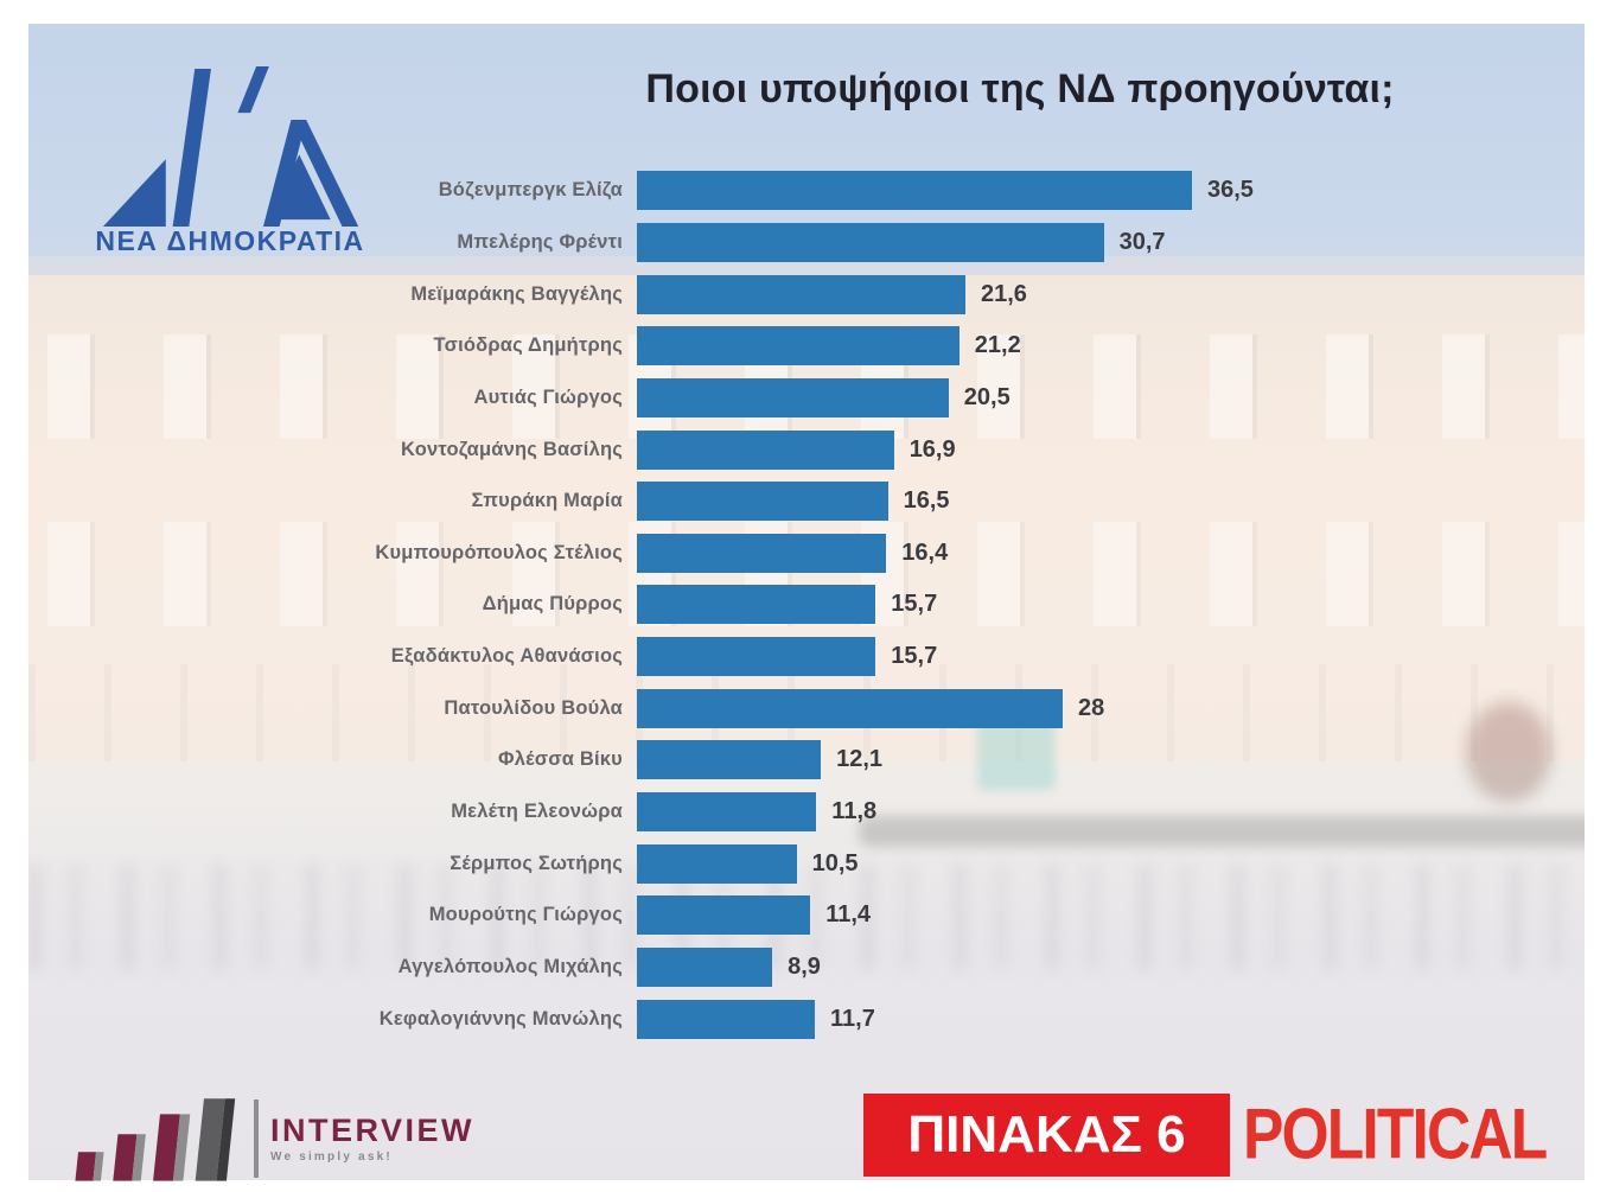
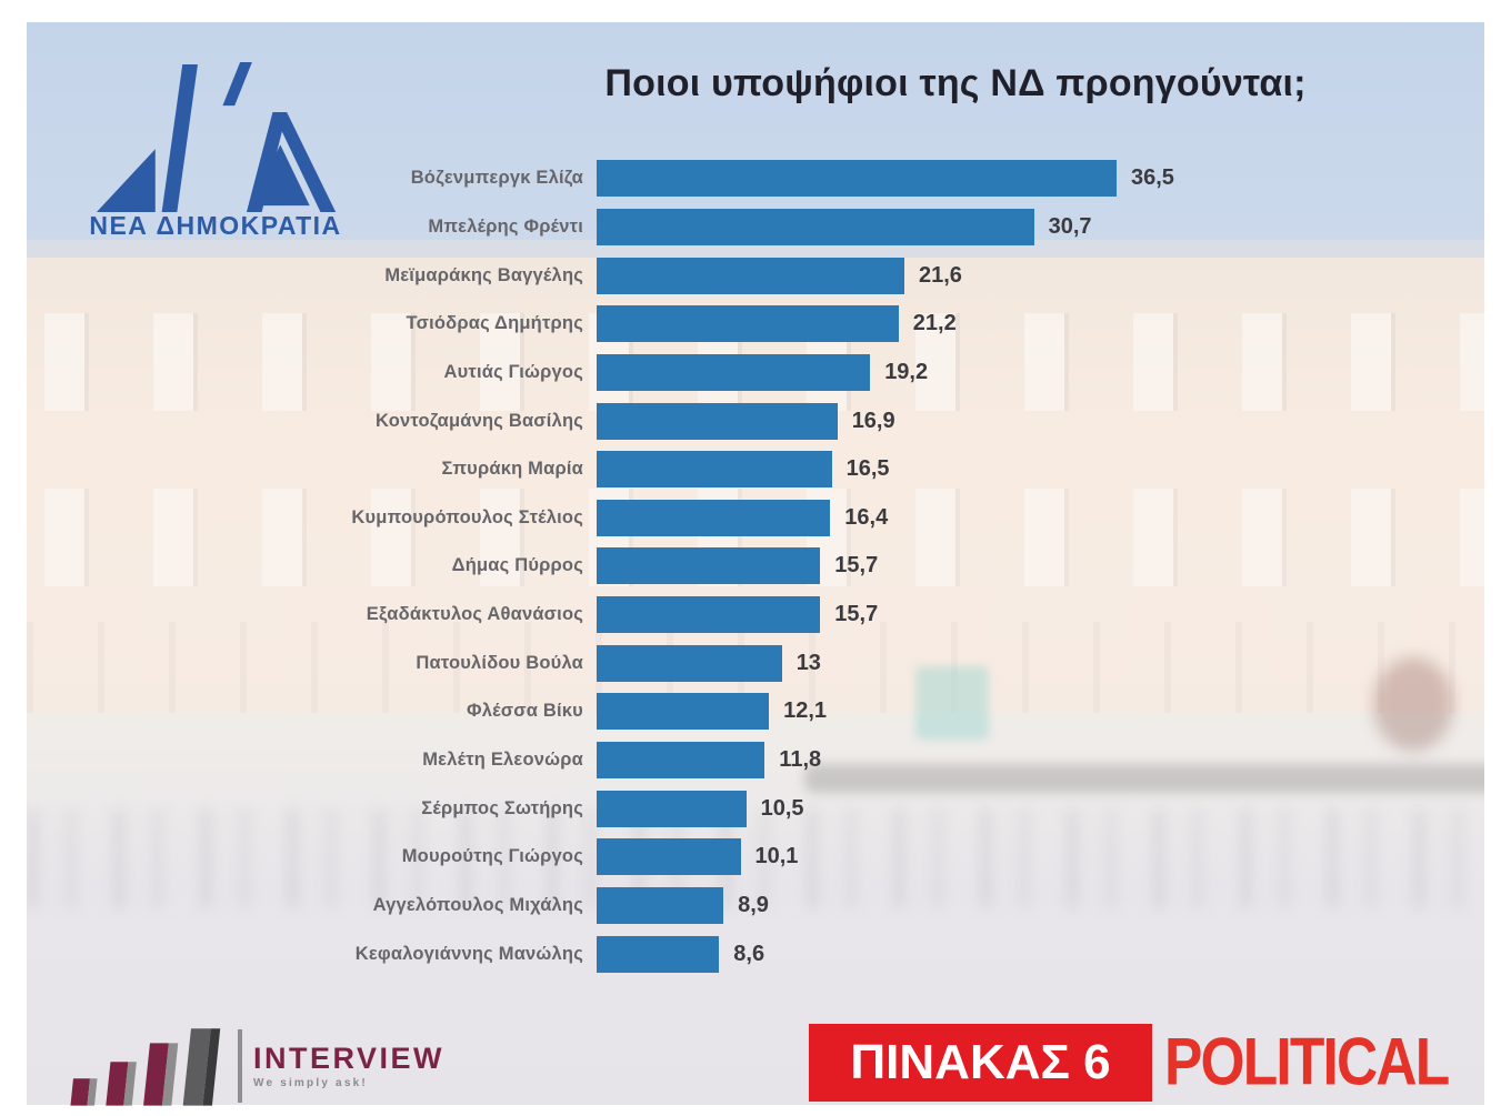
Αυτιάς Γιώργος: 20,5 -> 19,2
Πατουλίδου Βούλα: 28 -> 13
Μουρούτης Γιώργος: 11,4 -> 10,1
Κεφαλογιάννης Μανώλης: 11,7 -> 8,6
